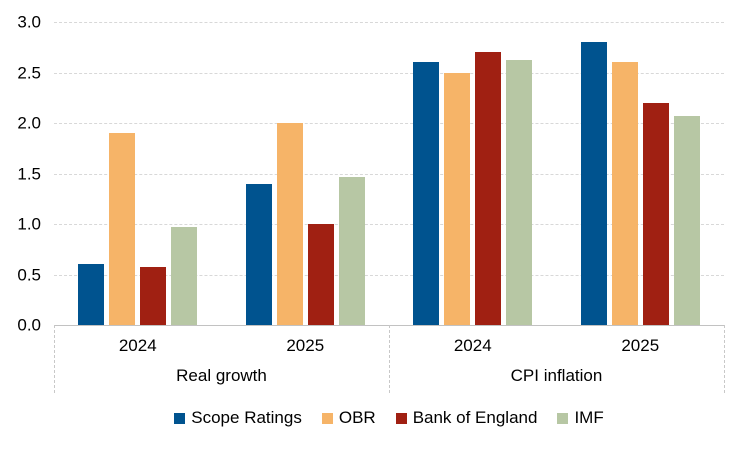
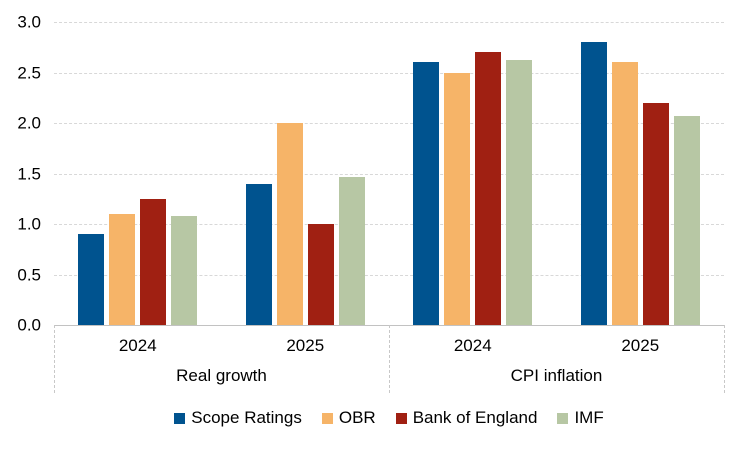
Scope Ratings/Real growth 2024: 0.6 -> 0.9
OBR/Real growth 2024: 1.9 -> 1.1
Bank of England/Real growth 2024: 0.57 -> 1.25
IMF/Real growth 2024: 0.97 -> 1.08
